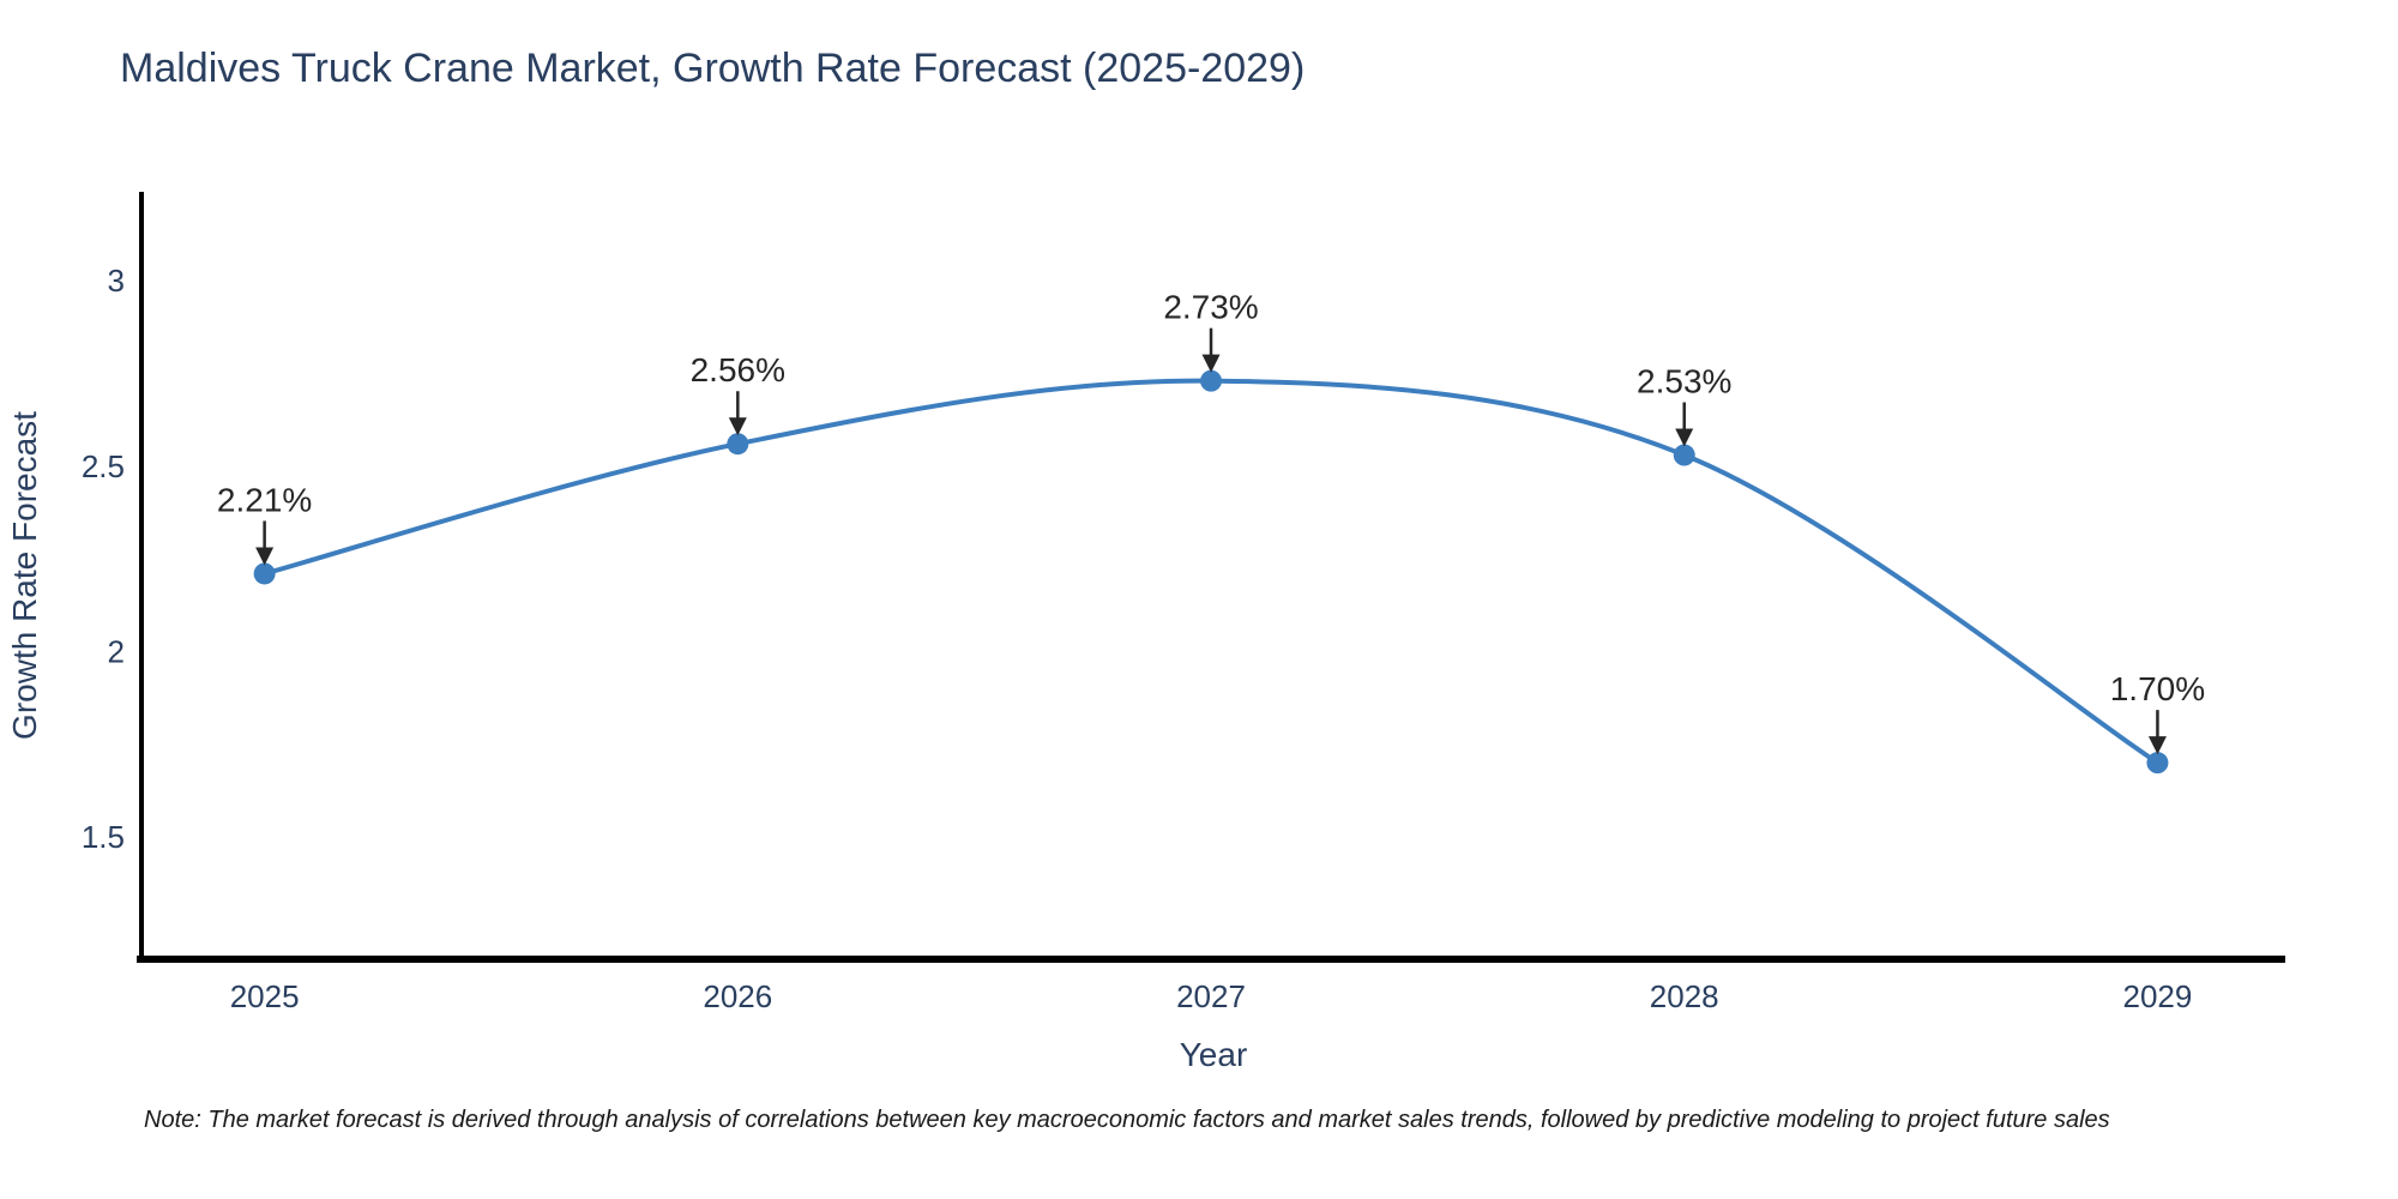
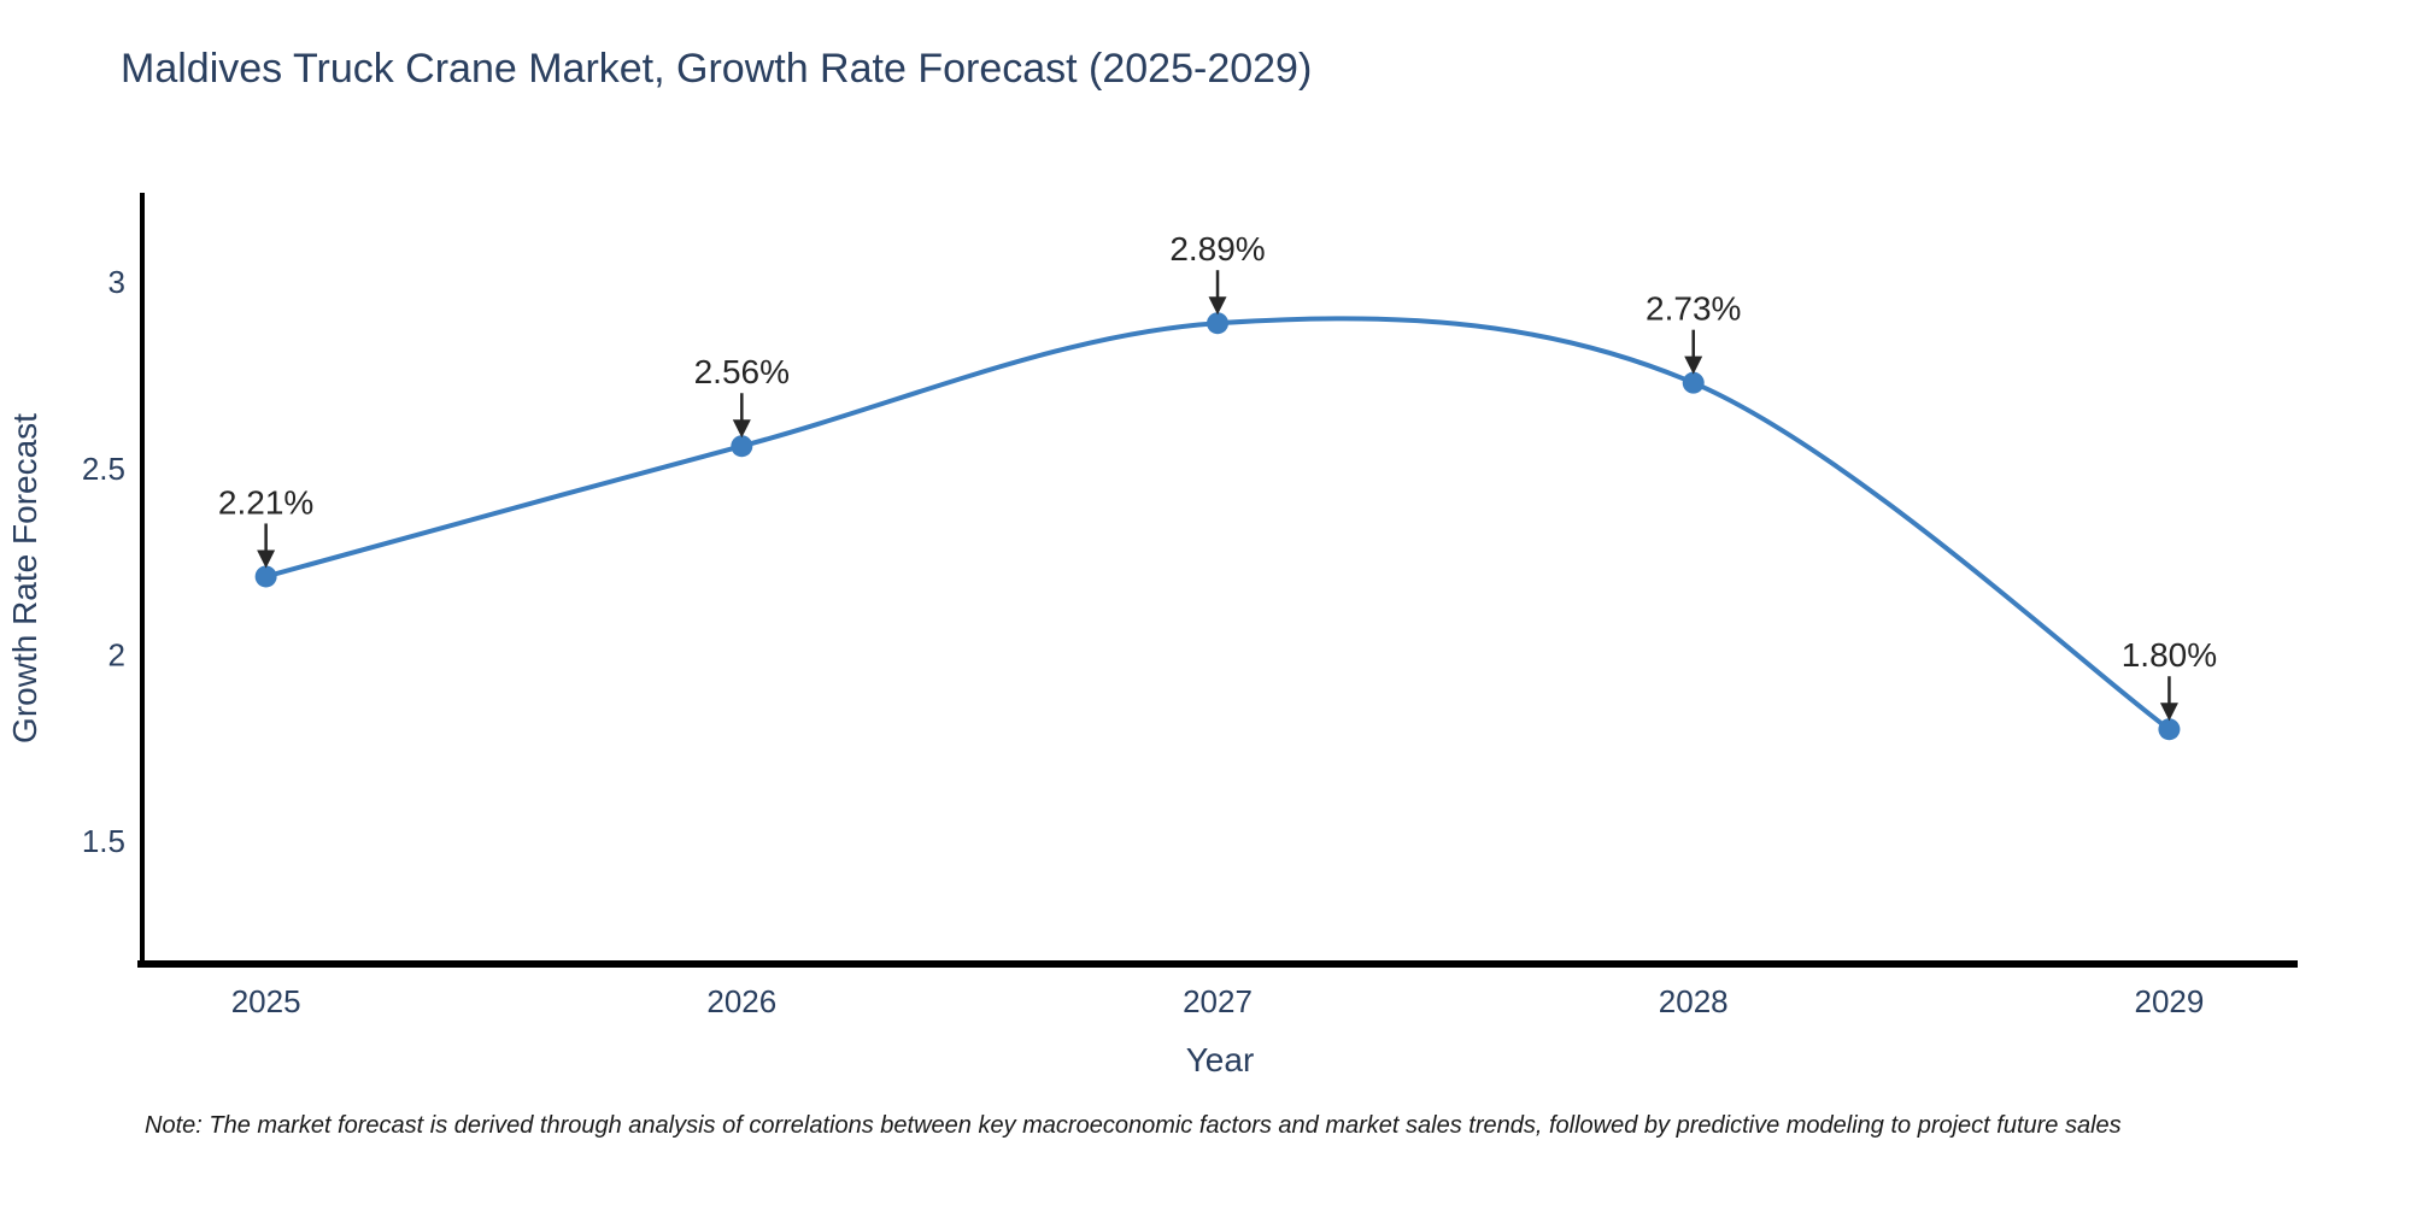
2027: 2.73% -> 2.89%
2028: 2.53% -> 2.73%
2029: 1.70% -> 1.80%
